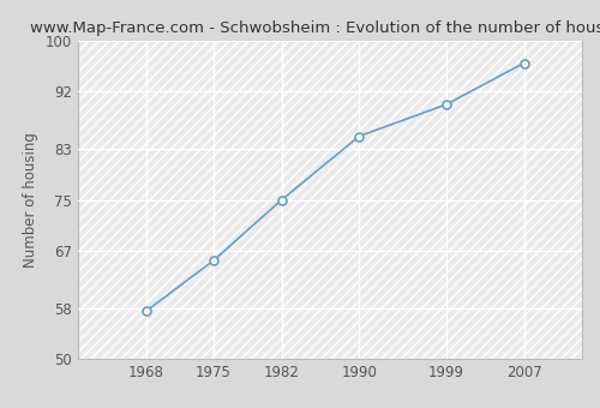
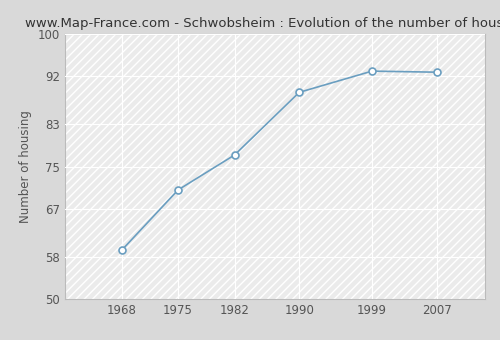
1968: 57.5 -> 59.2
1975: 65.5 -> 70.6
1982: 75.0 -> 77.2
1990: 85.0 -> 89.0
1999: 90.0 -> 93.0
2007: 96.5 -> 92.8
